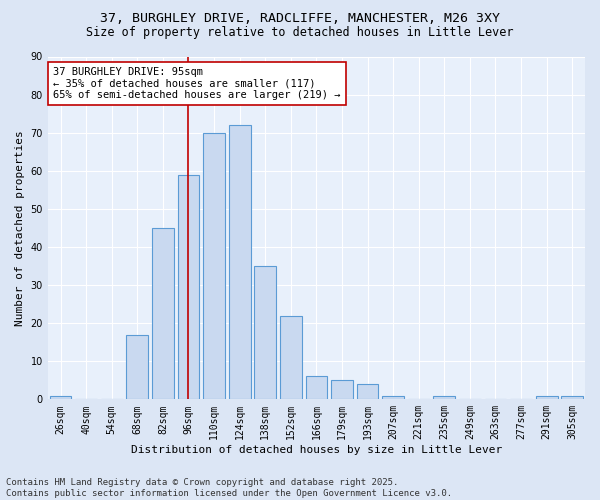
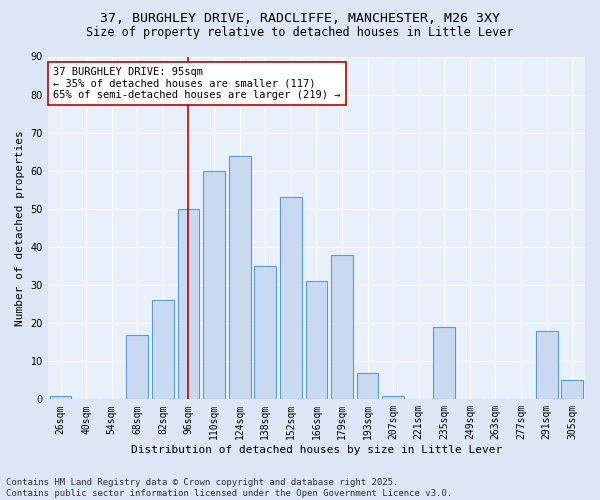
82sqm: 45 -> 26
96sqm: 59 -> 50
110sqm: 70 -> 60
124sqm: 72 -> 64
152sqm: 22 -> 53
166sqm: 6 -> 31
179sqm: 5 -> 38
193sqm: 4 -> 7
235sqm: 1 -> 19
291sqm: 1 -> 18
305sqm: 1 -> 5
